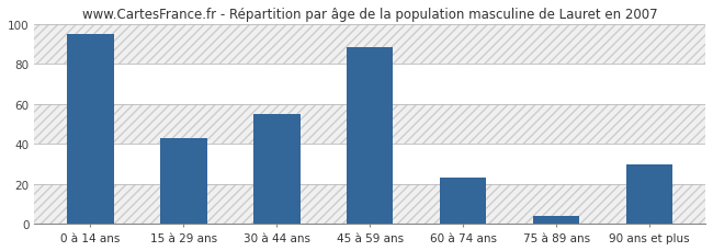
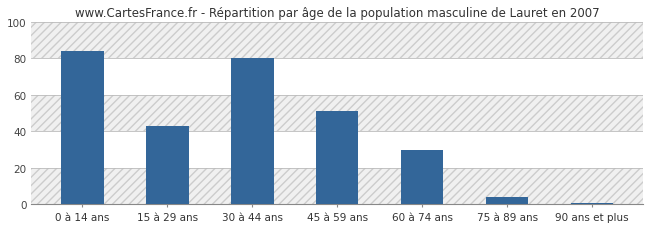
0 à 14 ans: 95 -> 84
30 à 44 ans: 55 -> 80
45 à 59 ans: 88 -> 51
60 à 74 ans: 23 -> 30
90 ans et plus: 30 -> 1
